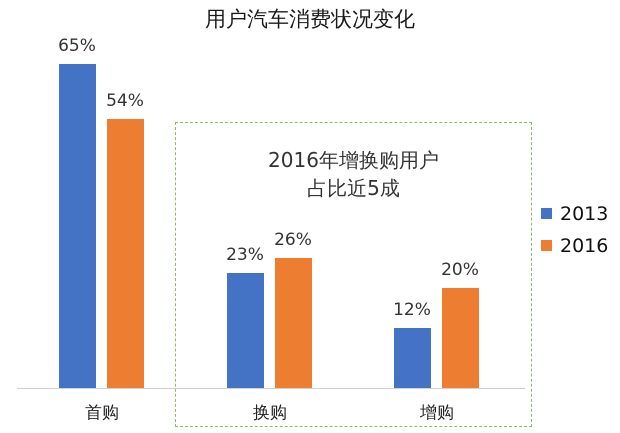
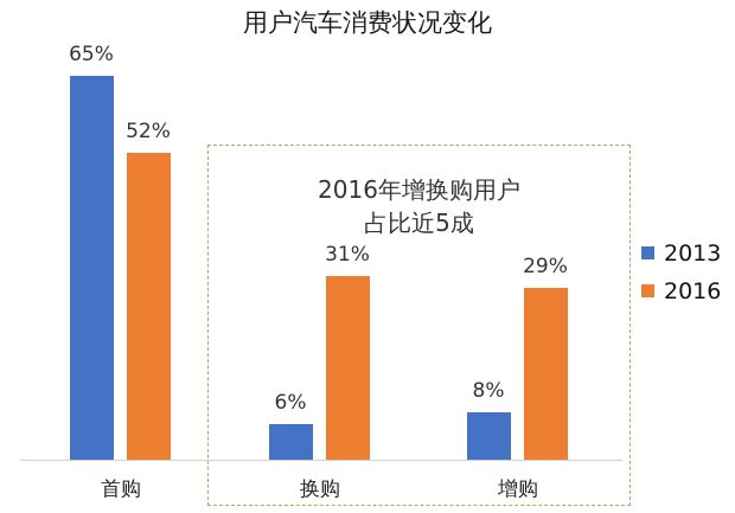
2016/首购: 54% -> 52%
2013/换购: 23% -> 6%
2016/换购: 26% -> 31%
2013/增购: 12% -> 8%
2016/增购: 20% -> 29%
